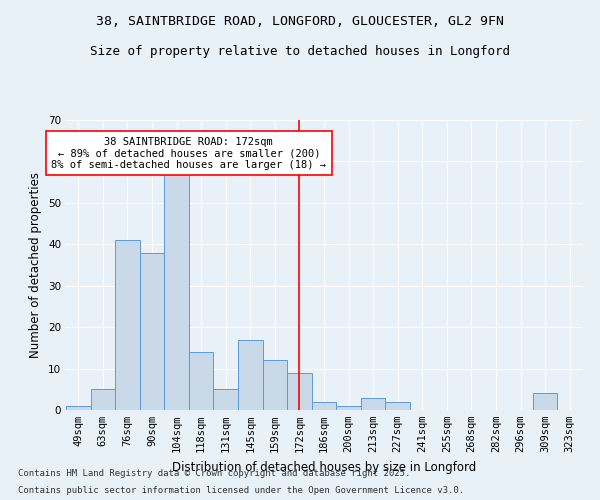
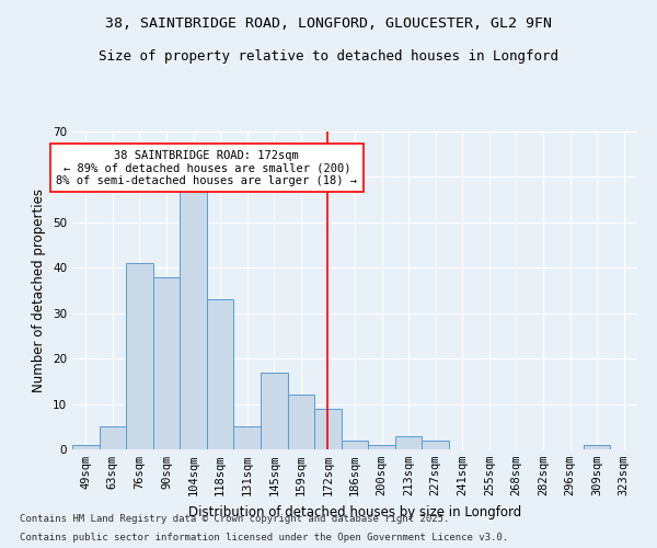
118sqm: 14 -> 33
309sqm: 4 -> 1
